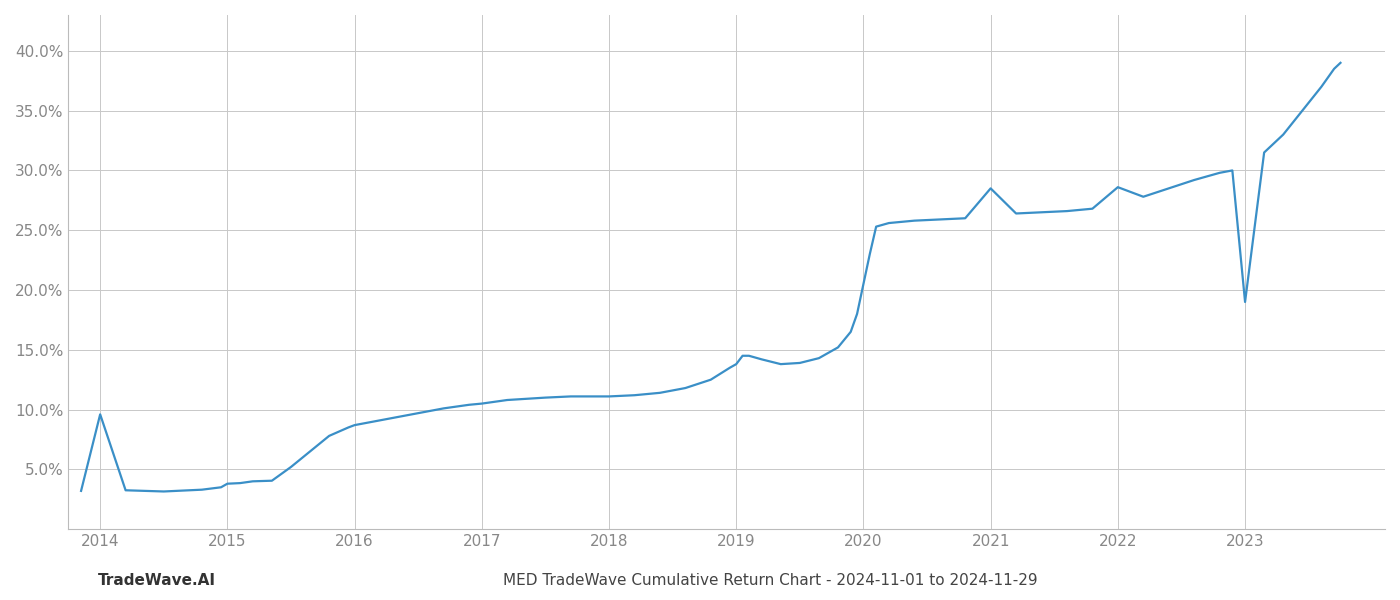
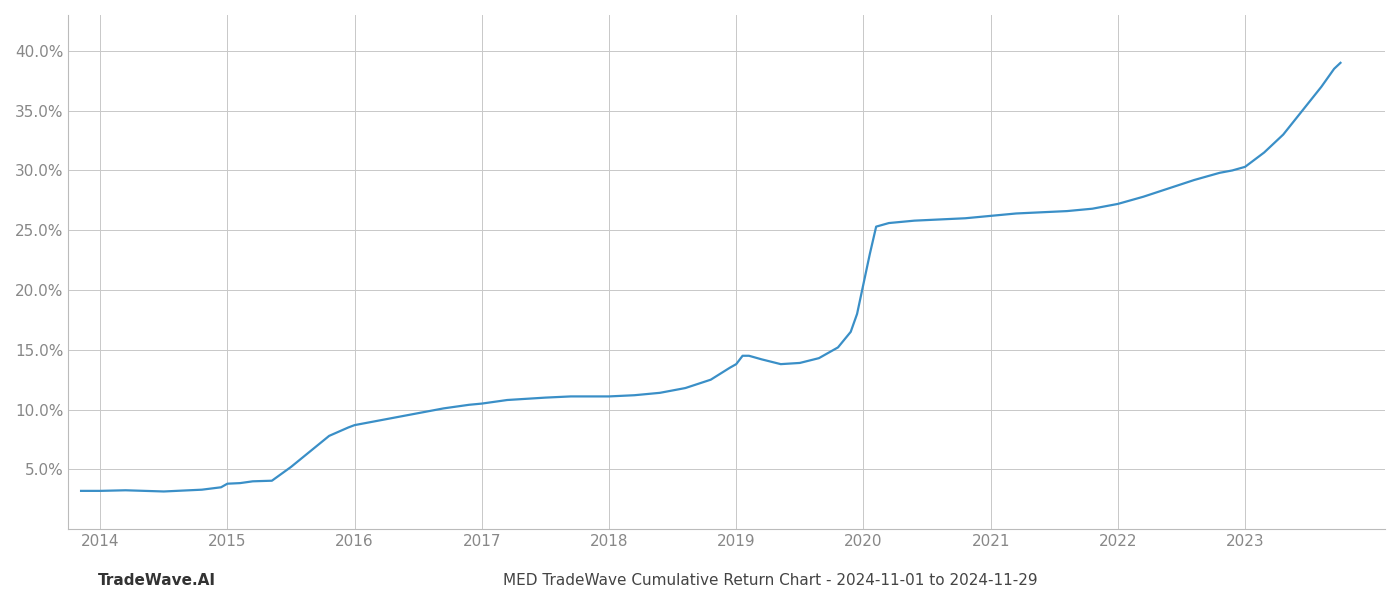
2014: 9.6% -> 3.2%
2021: 28.5% -> 26.2%
2022: 28.6% -> 27.2%
2023: 19.0% -> 30.3%
